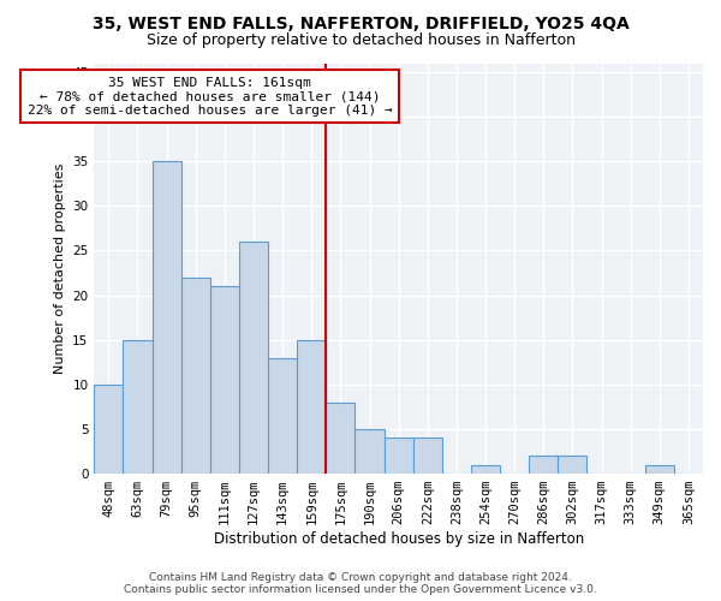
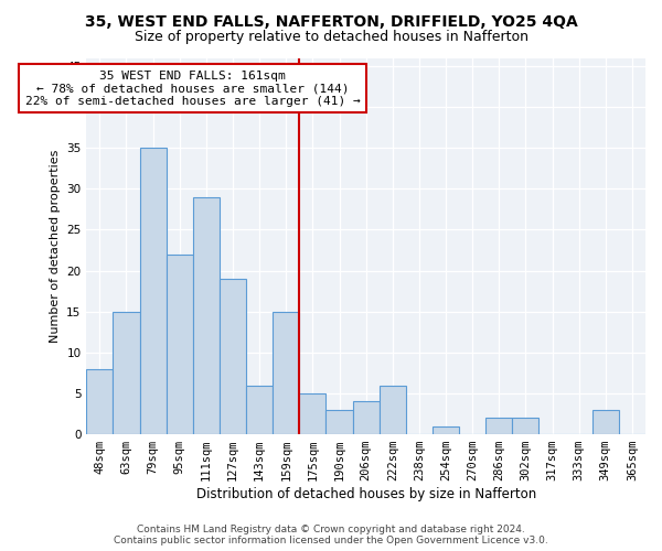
48sqm: 10 -> 8
111sqm: 21 -> 29
127sqm: 26 -> 19
143sqm: 13 -> 6
175sqm: 8 -> 5
190sqm: 5 -> 3
222sqm: 4 -> 6
349sqm: 1 -> 3
